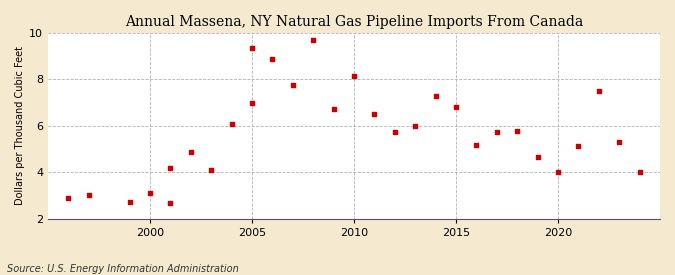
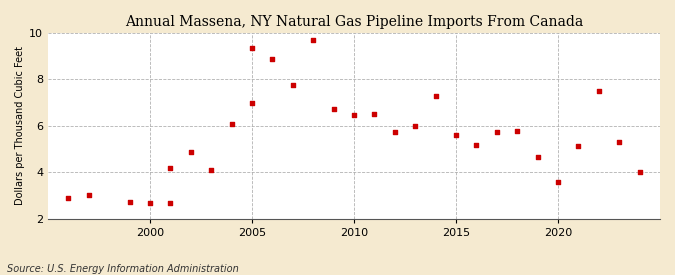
2000: 3.10 -> 2.70
2010: 8.15 -> 6.45
2015: 6.80 -> 5.60
2020: 4.00 -> 3.60
